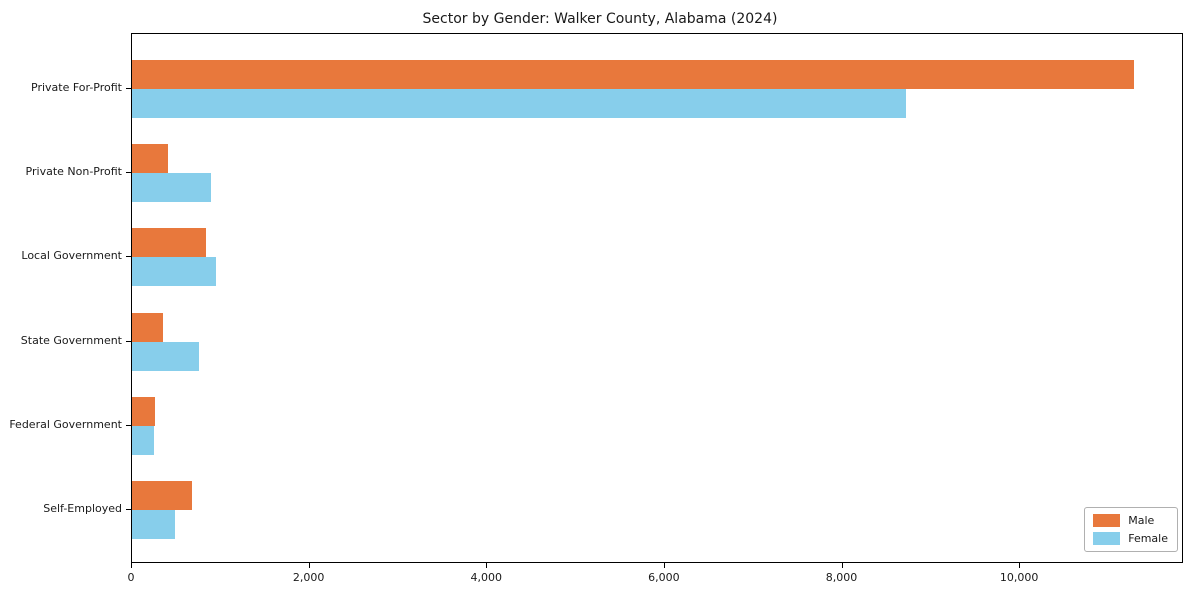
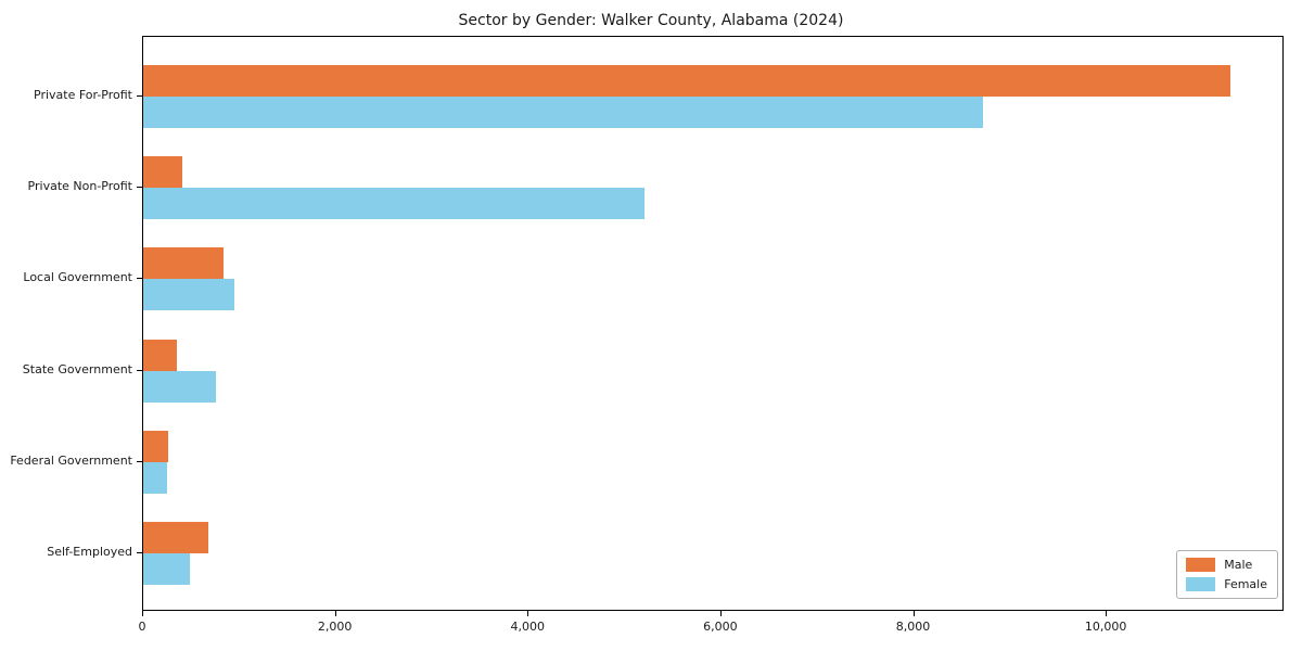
Female/Private Non-Profit: 900 -> 5200
